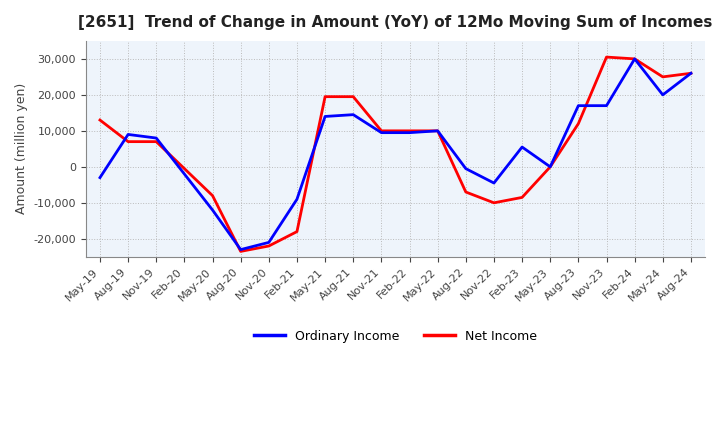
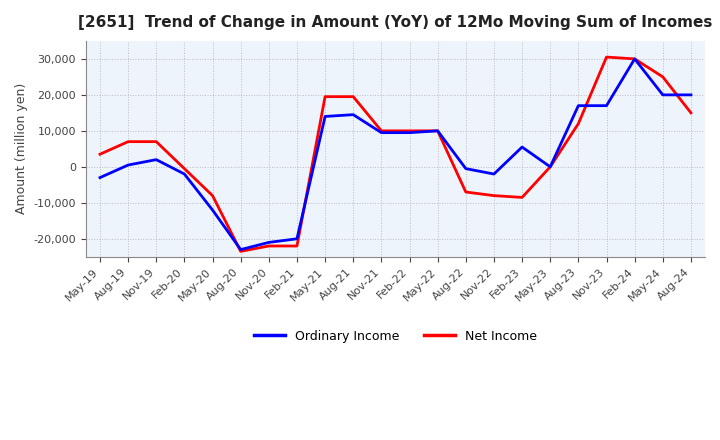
Net Income/May-19: 13,000 -> 3,500
Ordinary Income/Aug-19: 9,000 -> 500
Ordinary Income/Nov-19: 8,000 -> 2,000
Ordinary Income/Feb-21: -9,000 -> -20,000
Net Income/Feb-21: -18,000 -> -22,000
Ordinary Income/Nov-22: -4,500 -> -2,000
Net Income/Nov-22: -10,000 -> -8,000
Ordinary Income/Aug-24: 26,000 -> 20,000
Net Income/Aug-24: 26,000 -> 15,000
